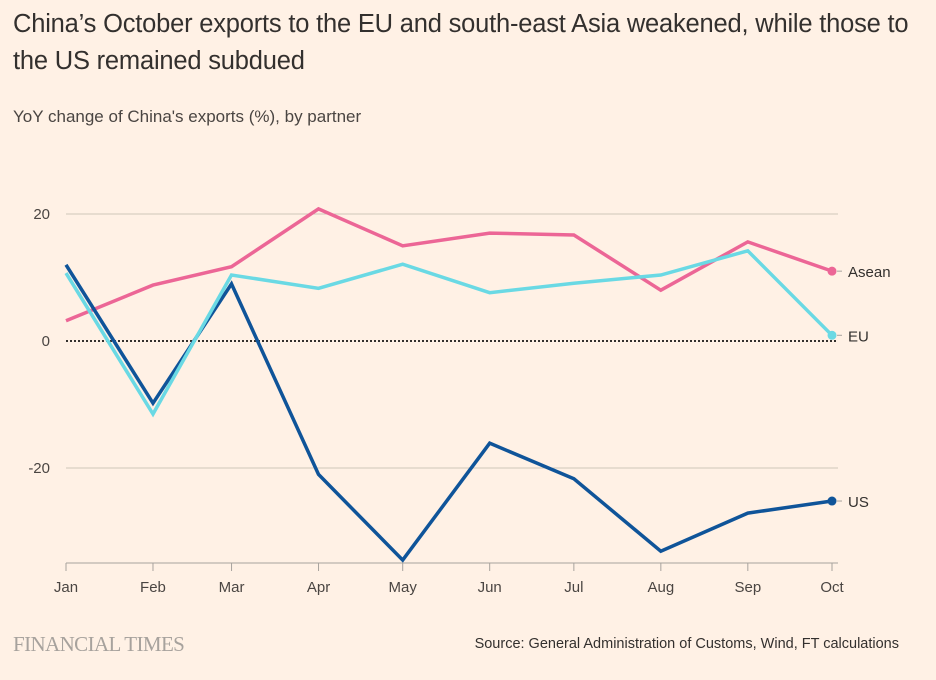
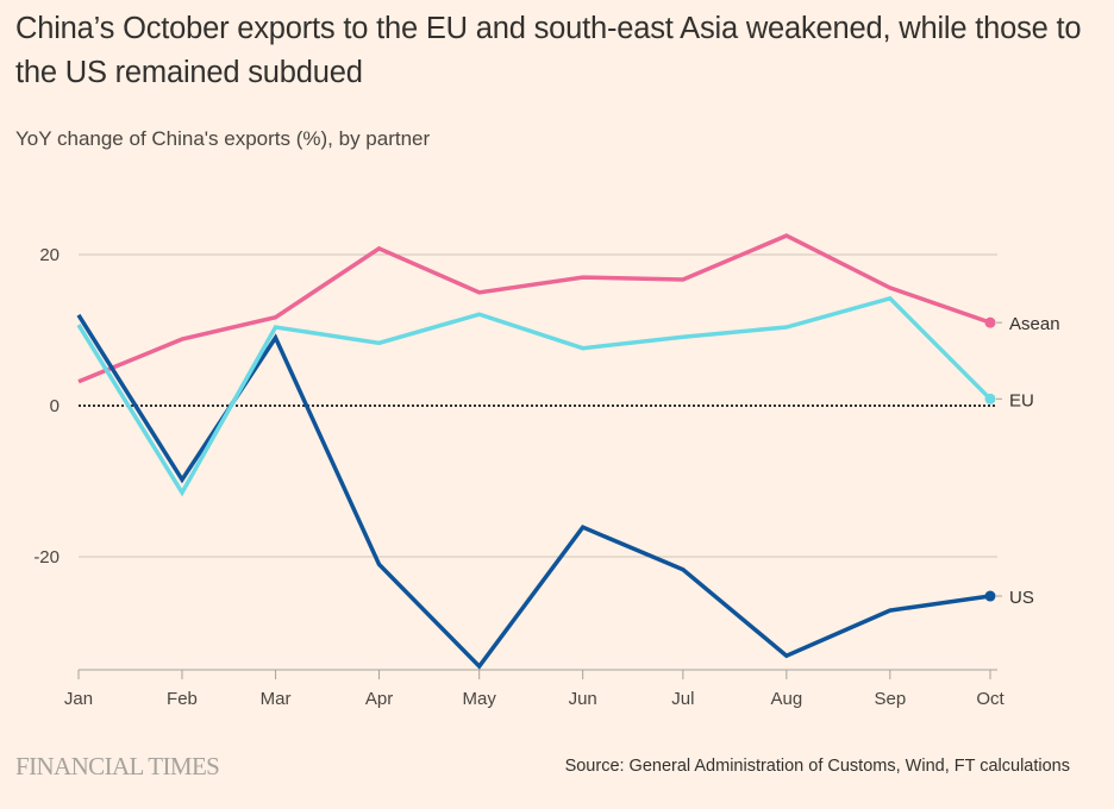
Asean/Aug: 8 -> 22
